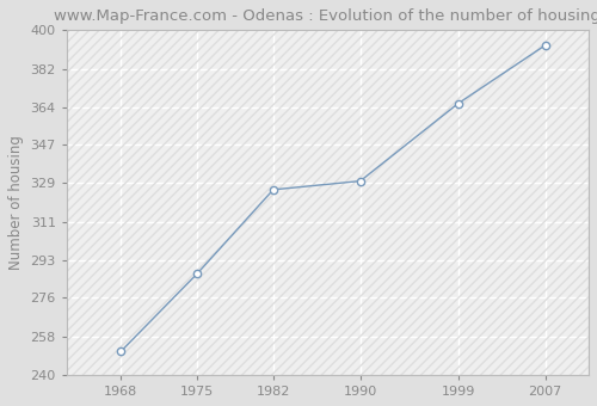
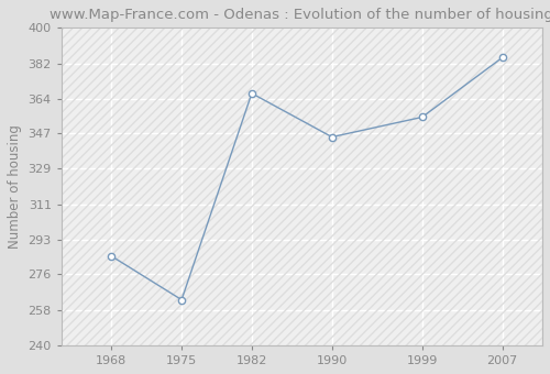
1968: 251 -> 285
1975: 287 -> 263
1982: 326 -> 367
1990: 330 -> 345
1999: 366 -> 355
2007: 393 -> 385
